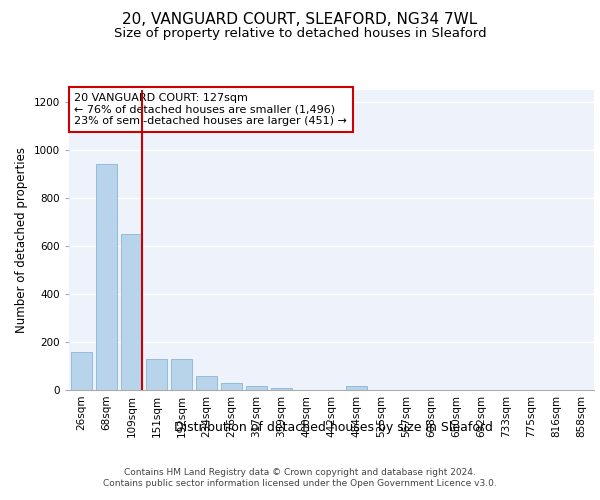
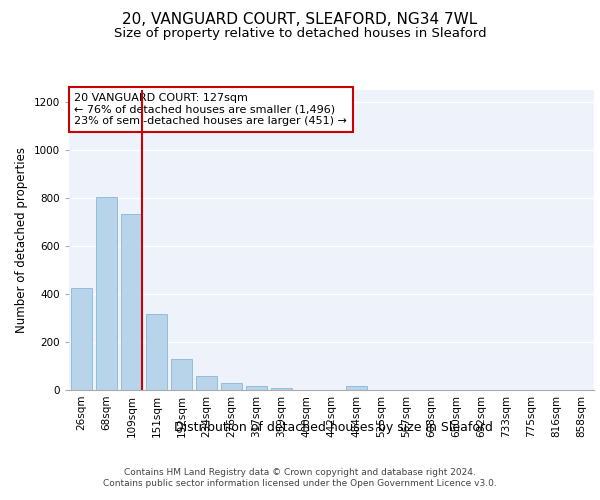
26sqm: 160 -> 425
68sqm: 940 -> 805
109sqm: 650 -> 735
151sqm: 130 -> 315
